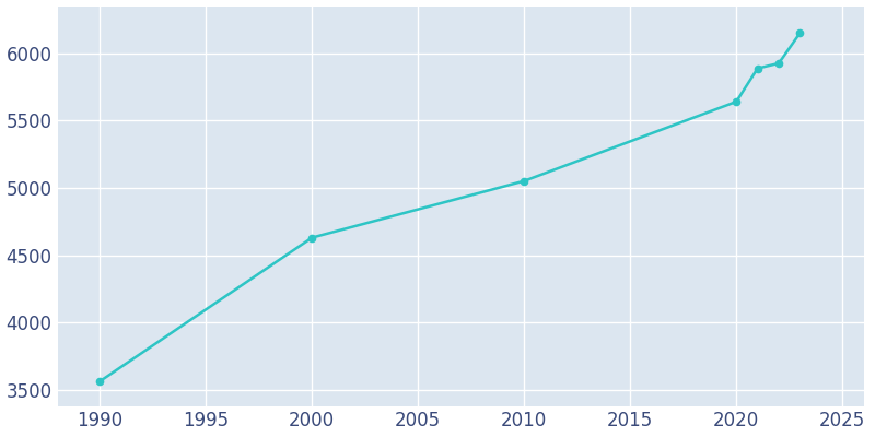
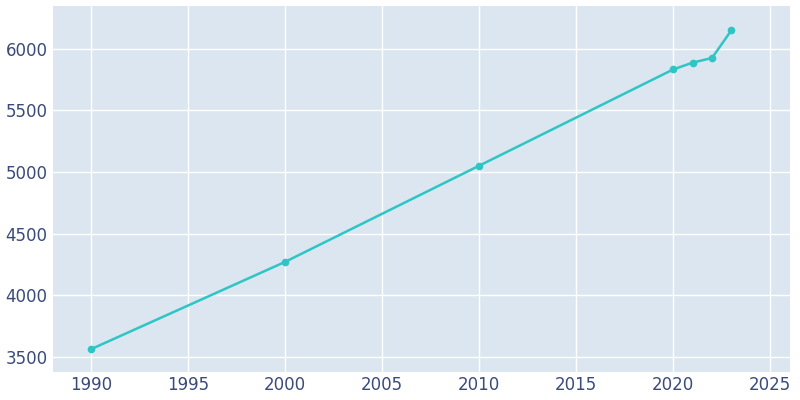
2000: 4630 -> 4270
2020: 5640 -> 5830
